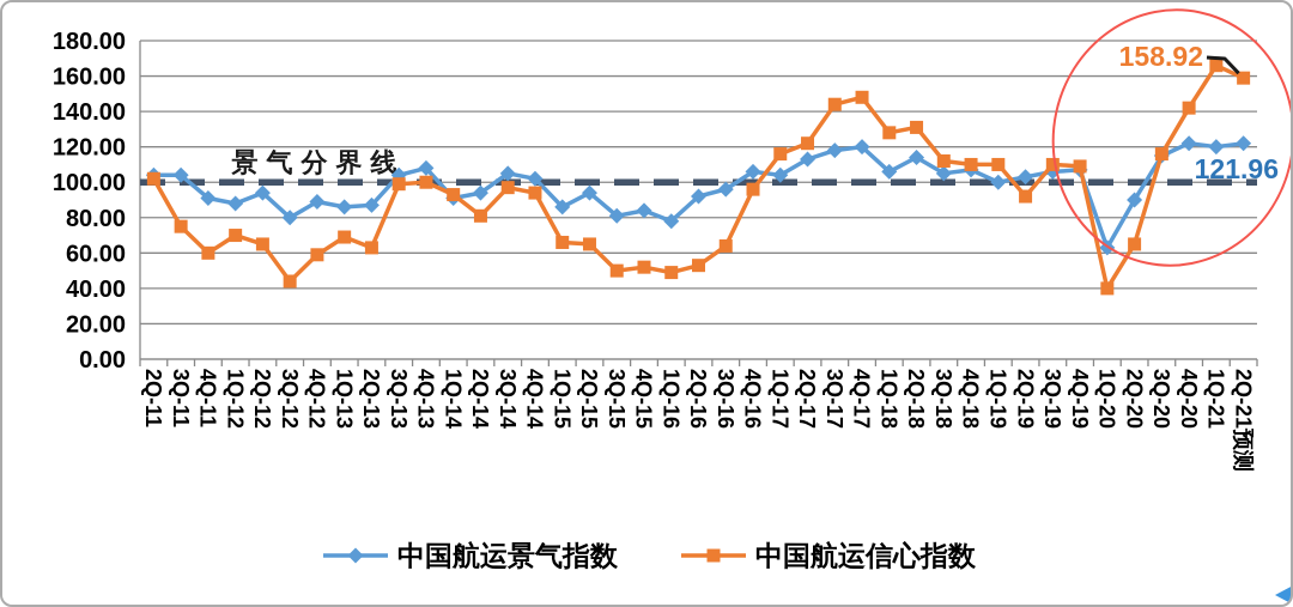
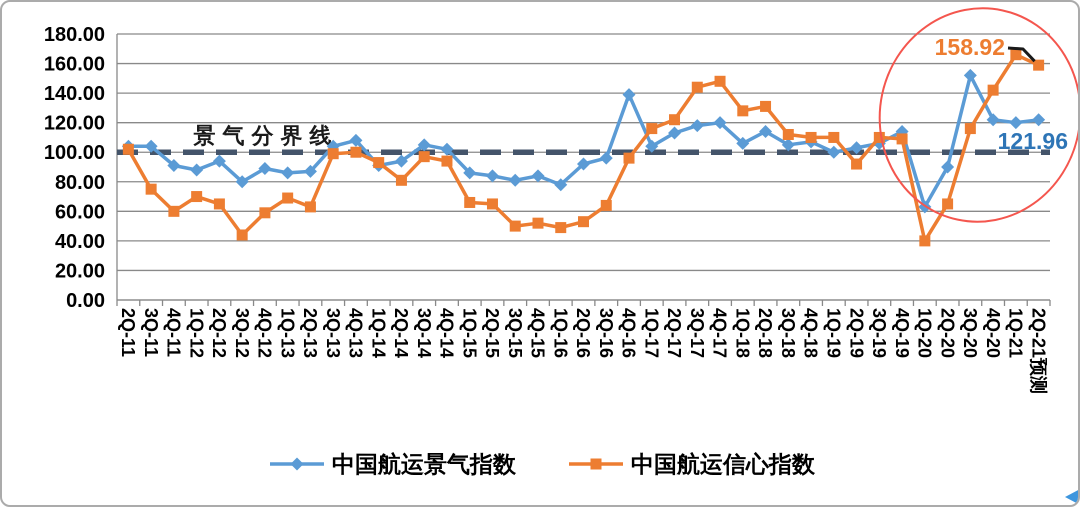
中国航运景气指数/2Q-15: 94 -> 84
中国航运景气指数/4Q-16: 106 -> 139
中国航运景气指数/4Q-19: 107 -> 114
中国航运景气指数/3Q-20: 115 -> 152
